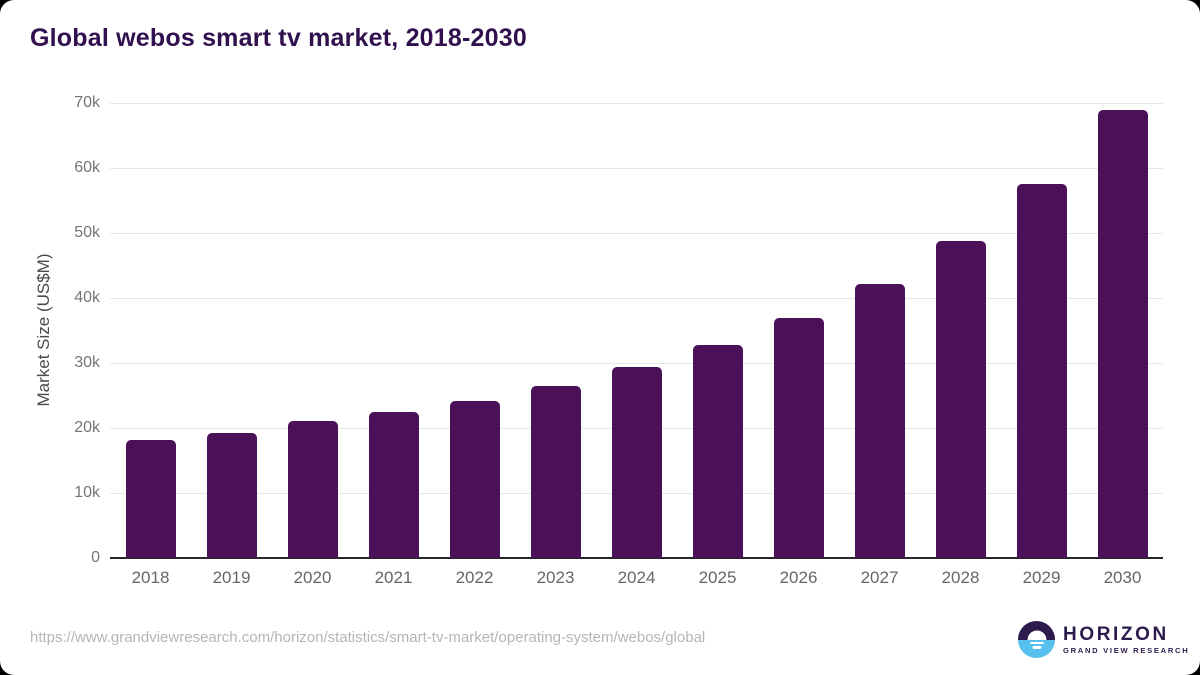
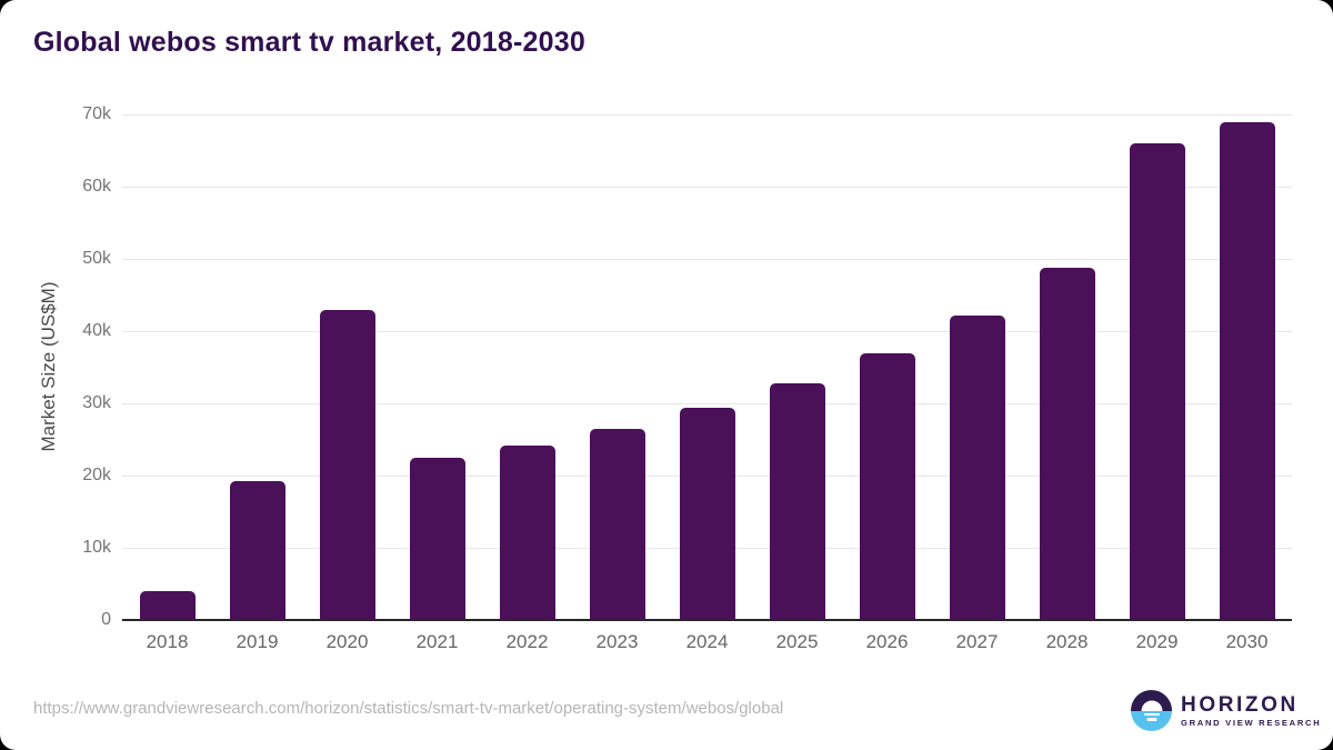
2018: 18k -> 4k
2020: 21k -> 43k
2029: 58k -> 66k
